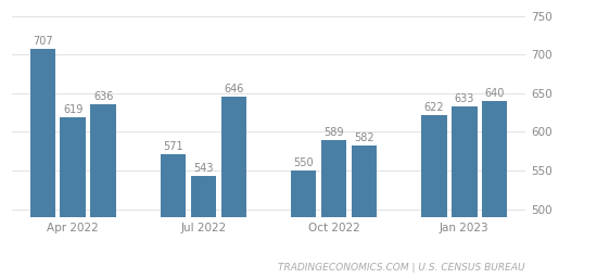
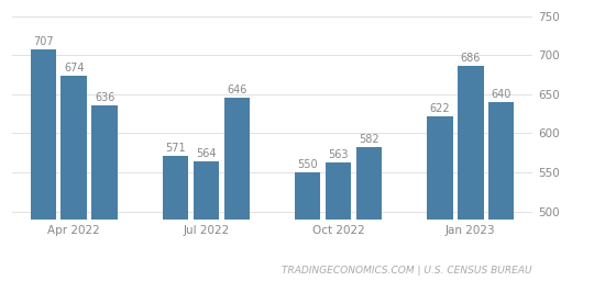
Apr 2022: 619 -> 674
Jul 2022: 543 -> 564
Oct 2022: 589 -> 563
Jan 2023: 633 -> 686
